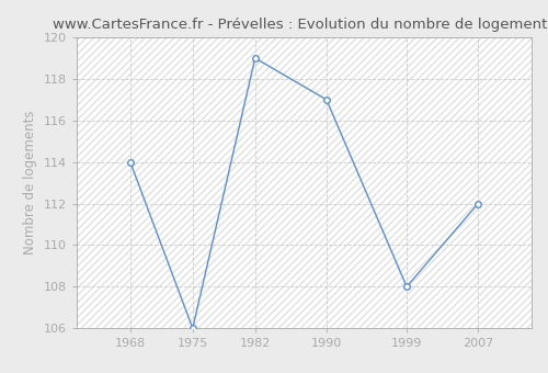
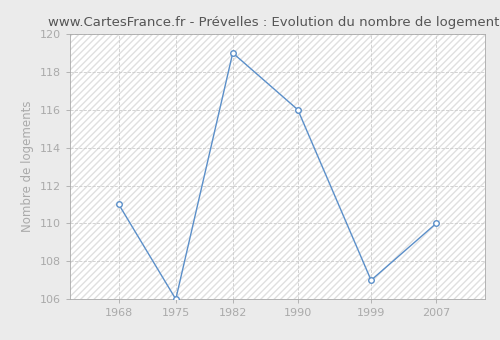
1968: 114 -> 111
1990: 117 -> 116
1999: 108 -> 107
2007: 112 -> 110
